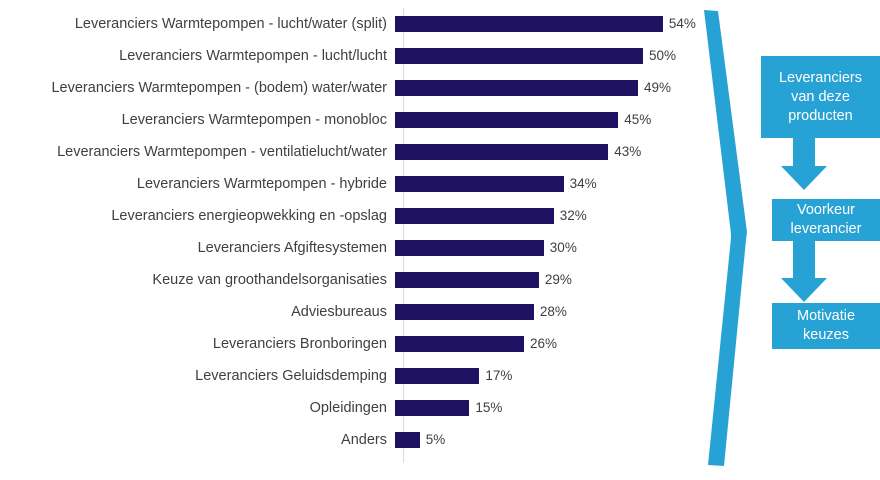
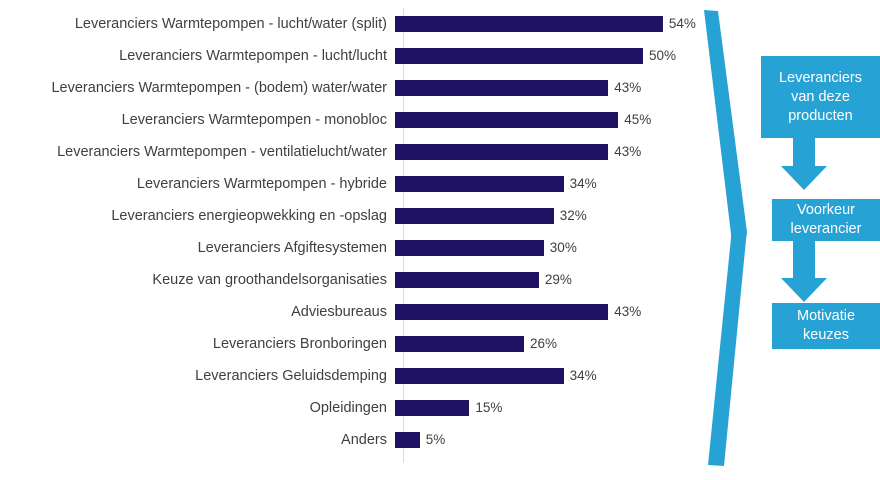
Leveranciers Warmtepompen - (bodem) water/water: 49% -> 43%
Adviesbureaus: 28% -> 43%
Leveranciers Geluidsdemping: 17% -> 34%
